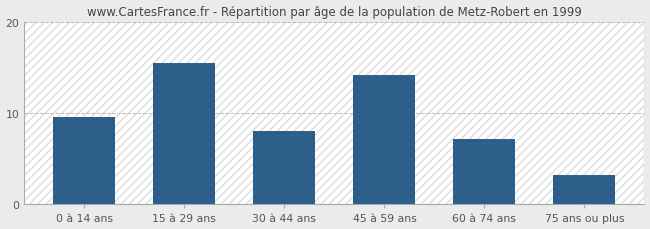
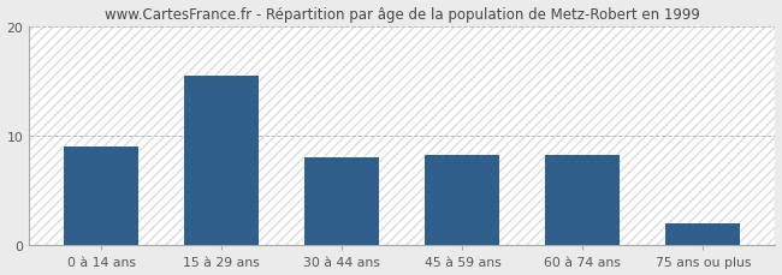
0 à 14 ans: 9.6 -> 9.0
45 à 59 ans: 14.2 -> 8.3
60 à 74 ans: 7.2 -> 8.3
75 ans ou plus: 3.2 -> 2.0
